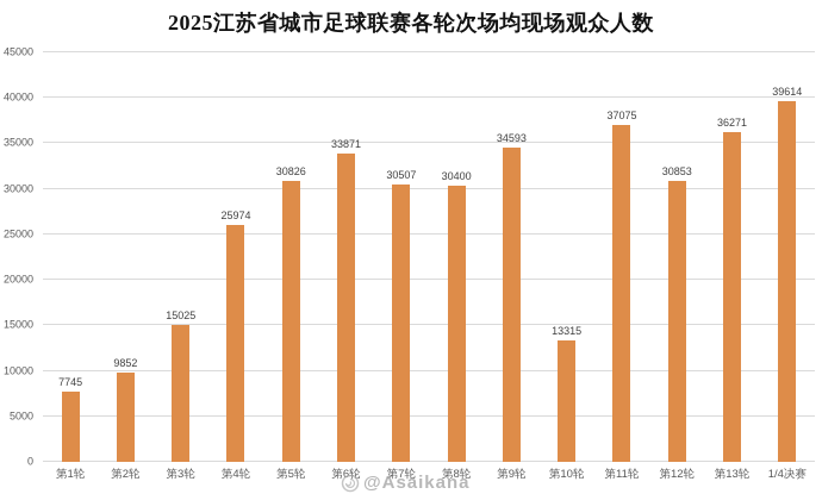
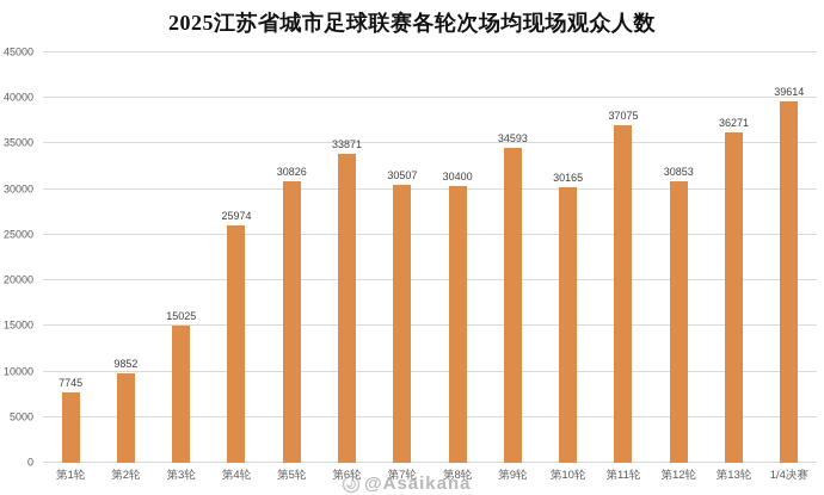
第10轮: 13315 -> 30165
